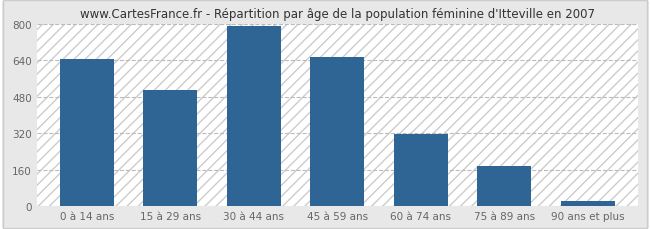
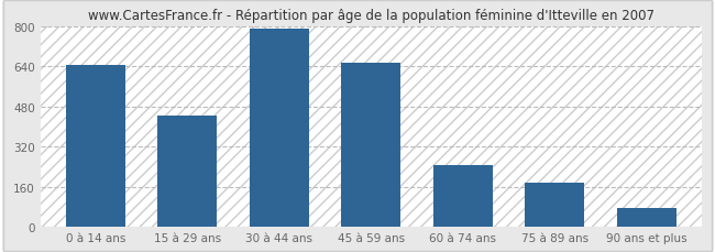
15 à 29 ans: 510 -> 445
60 à 74 ans: 315 -> 245
90 ans et plus: 25 -> 75
